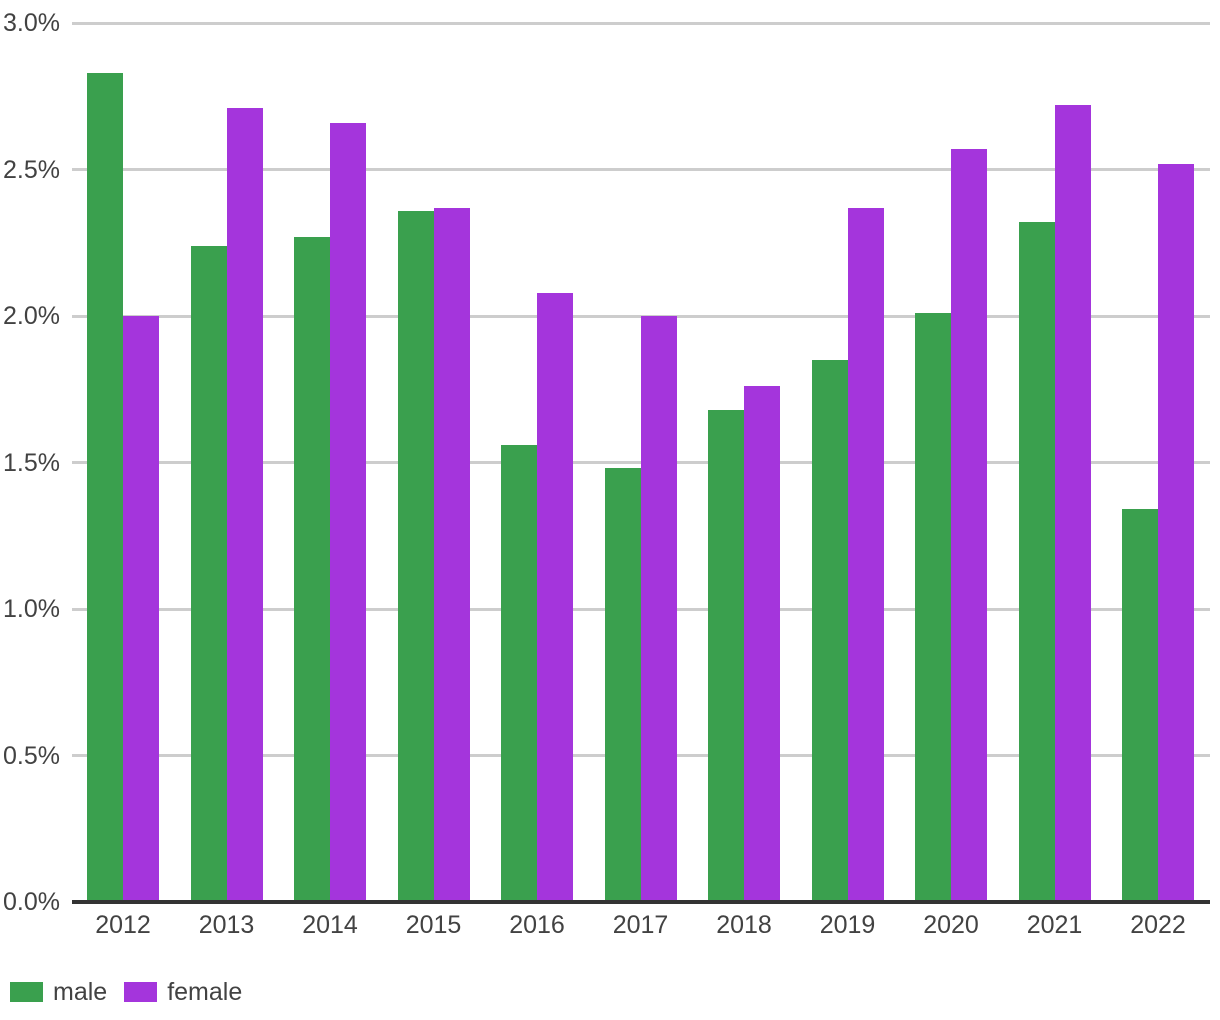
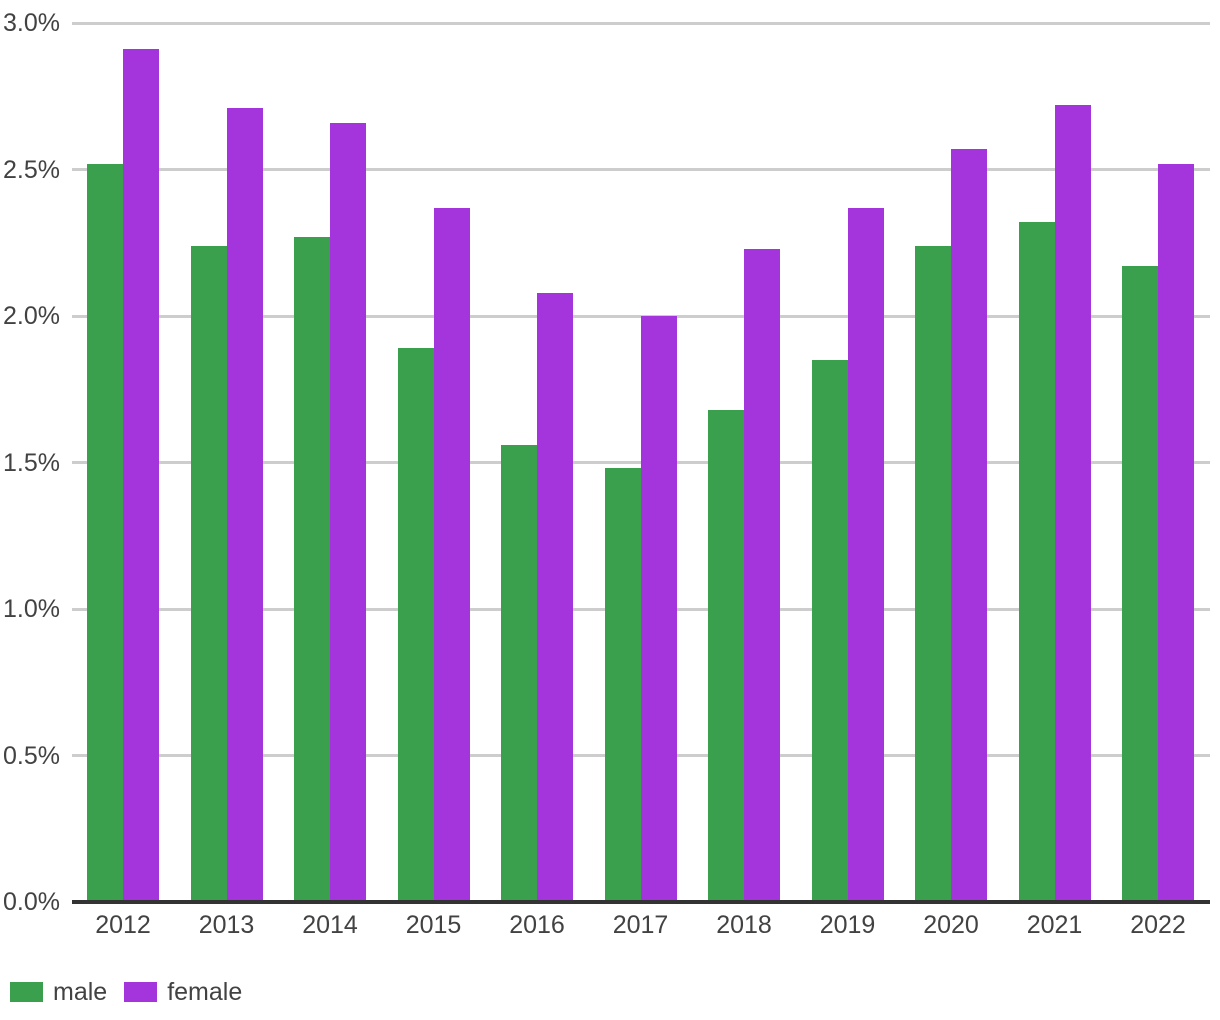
male/2012: 2.83% -> 2.52%
female/2012: 2.00% -> 2.91%
male/2015: 2.36% -> 1.89%
female/2018: 1.76% -> 2.23%
male/2020: 2.01% -> 2.24%
male/2022: 1.34% -> 2.17%
